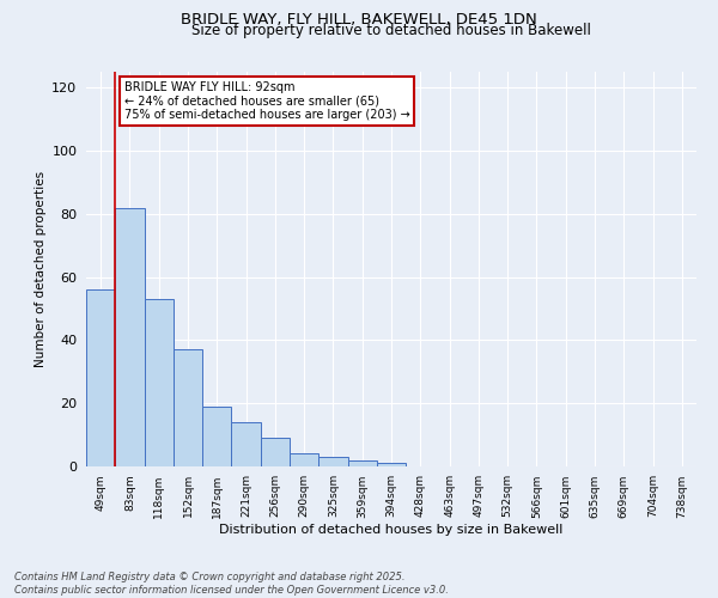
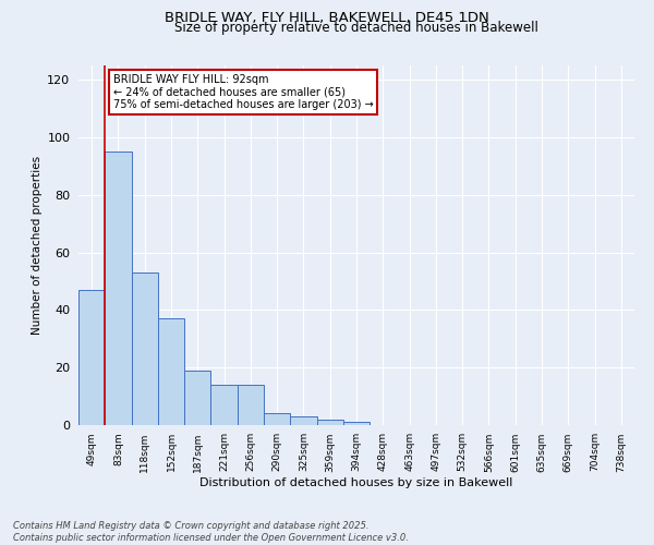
49sqm: 56 -> 47
83sqm: 82 -> 95
256sqm: 9 -> 14
